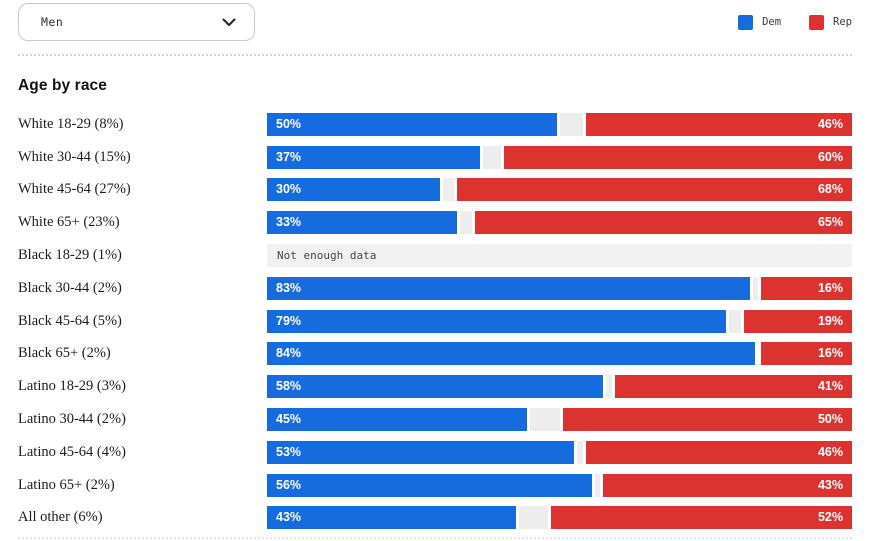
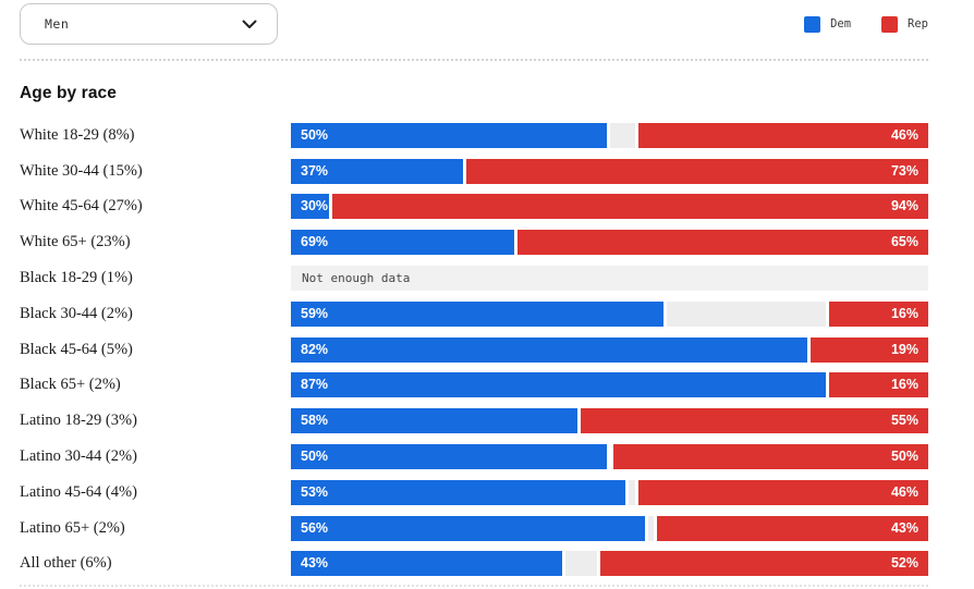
Rep/White 30-44 (15%): 60% -> 73%
Rep/White 45-64 (27%): 68% -> 94%
Dem/White 65+ (23%): 33% -> 69%
Dem/Black 30-44 (2%): 83% -> 59%
Dem/Black 45-64 (5%): 79% -> 82%
Dem/Black 65+ (2%): 84% -> 87%
Rep/Latino 18-29 (3%): 41% -> 55%
Dem/Latino 30-44 (2%): 45% -> 50%
